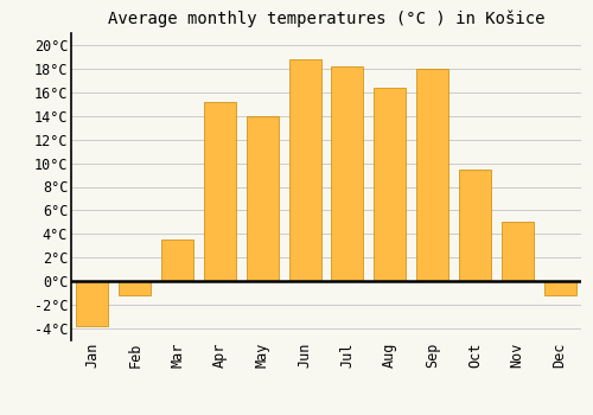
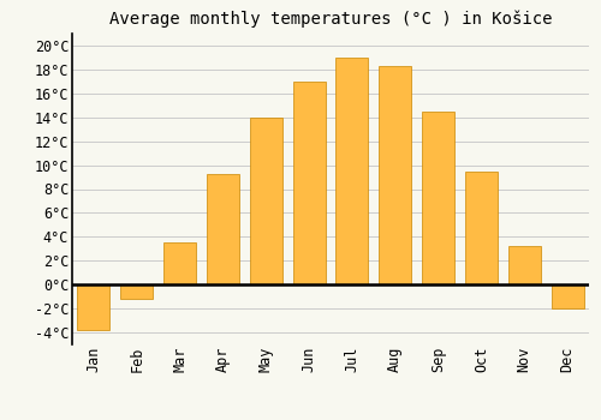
Apr: 15.2°C -> 9.3°C
Jun: 18.8°C -> 17.0°C
Jul: 18.2°C -> 19.0°C
Aug: 16.4°C -> 18.3°C
Sep: 18.0°C -> 14.5°C
Nov: 5.0°C -> 3.2°C
Dec: -1.2°C -> -2.0°C
